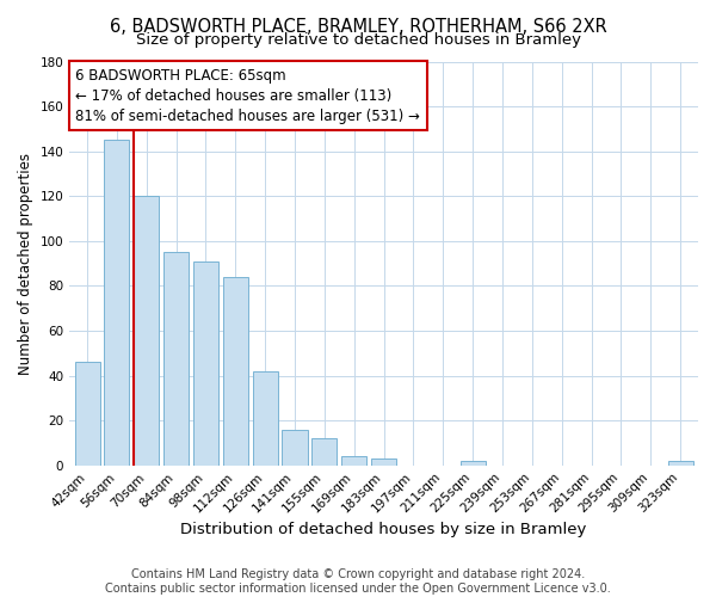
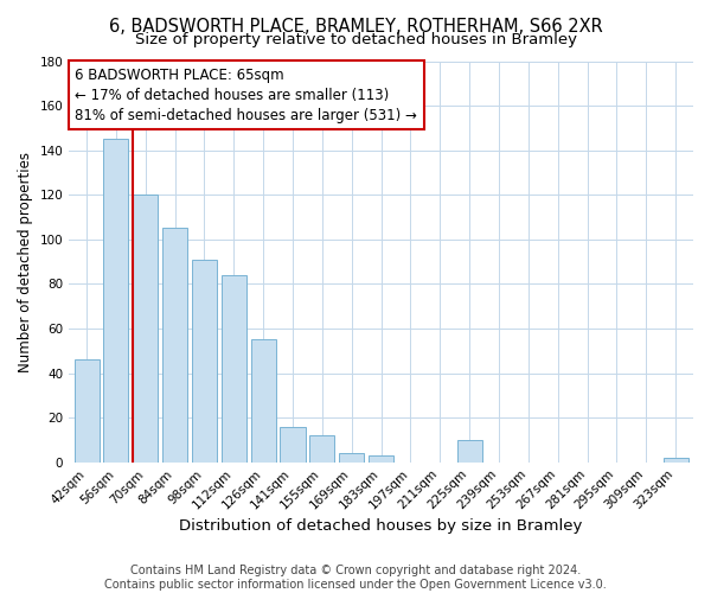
84sqm: 95 -> 105
126sqm: 42 -> 55
225sqm: 2 -> 10
